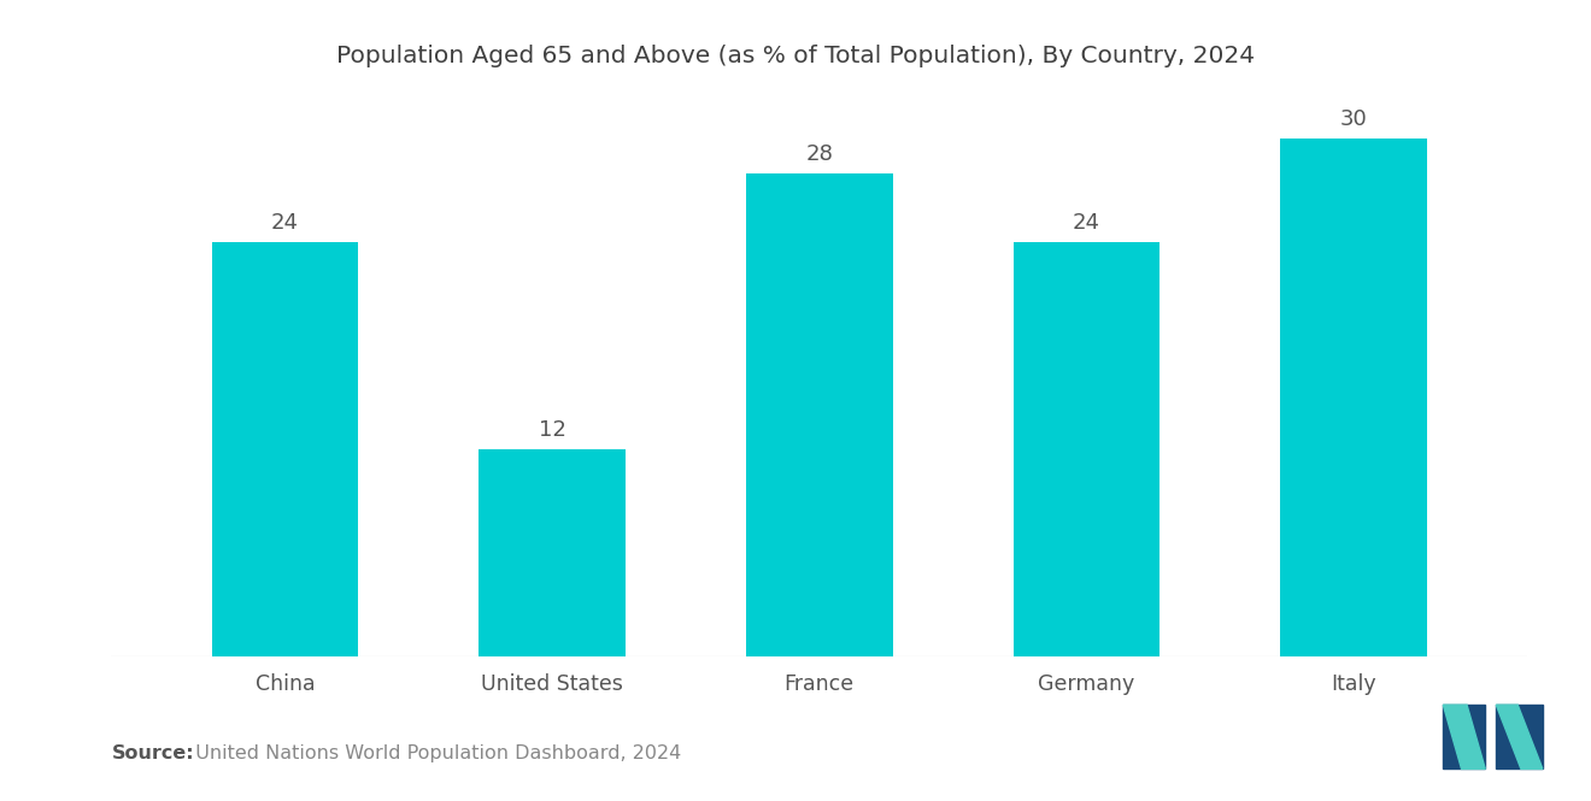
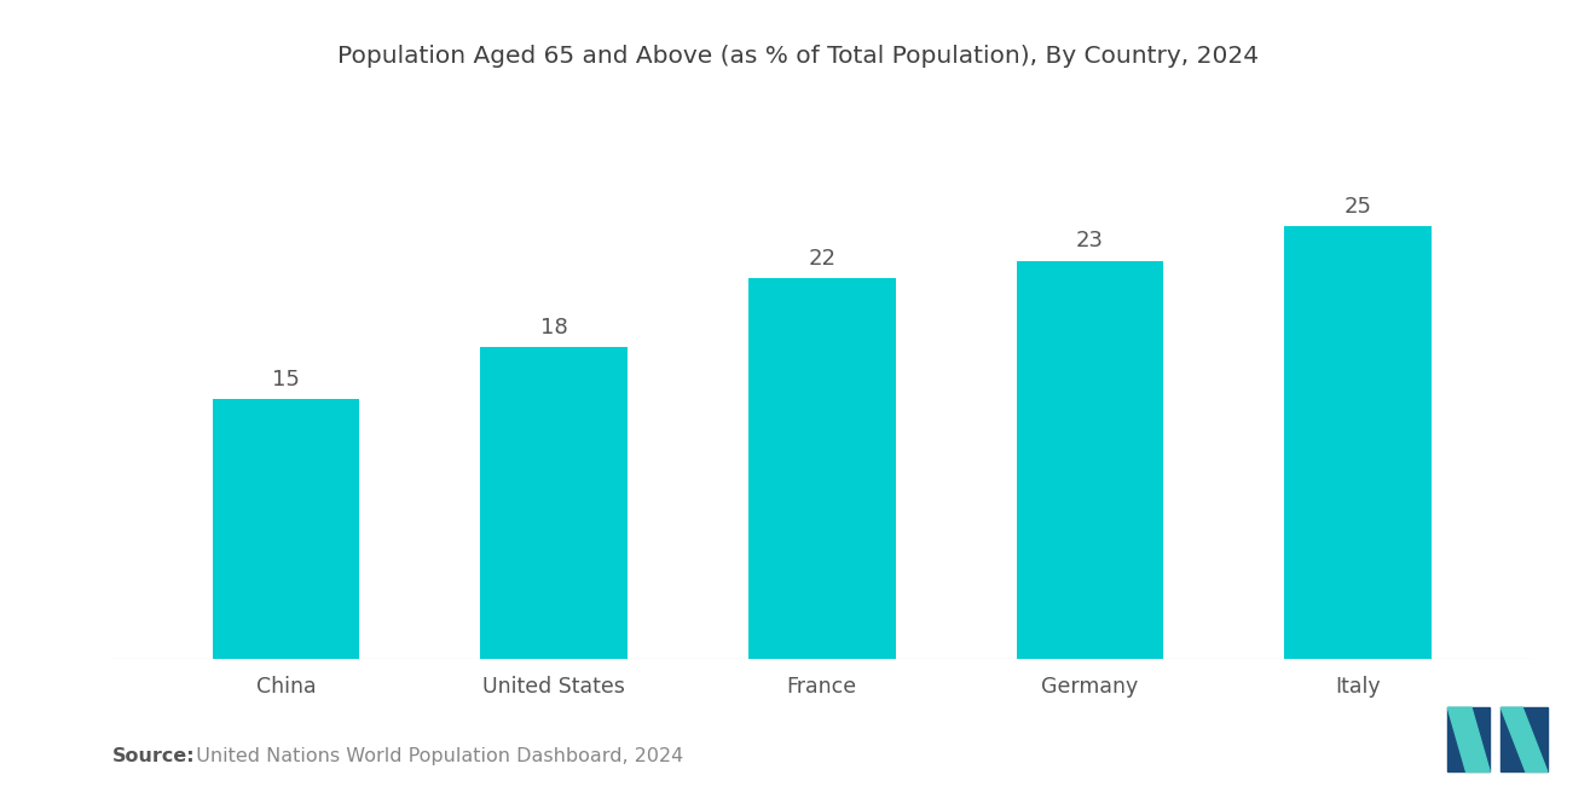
China: 24 -> 15
United States: 12 -> 18
France: 28 -> 22
Germany: 24 -> 23
Italy: 30 -> 25
